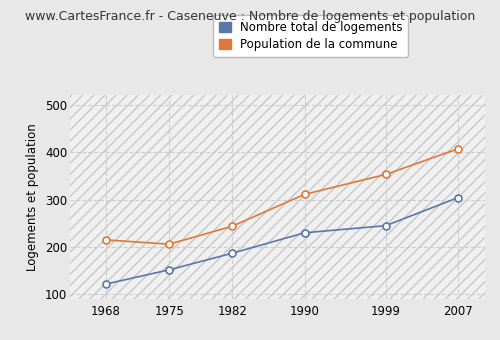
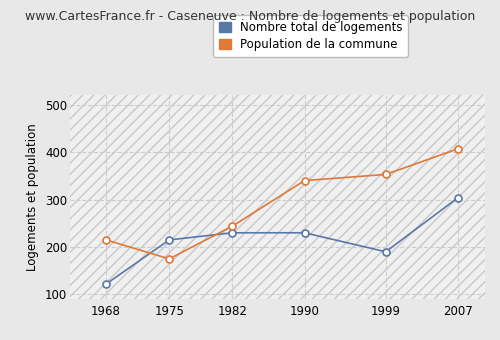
Nombre total de logements/1975: 152 -> 215
Population de la commune/1975: 206 -> 175
Nombre total de logements/1982: 187 -> 230
Population de la commune/1990: 311 -> 340
Nombre total de logements/1999: 245 -> 190
